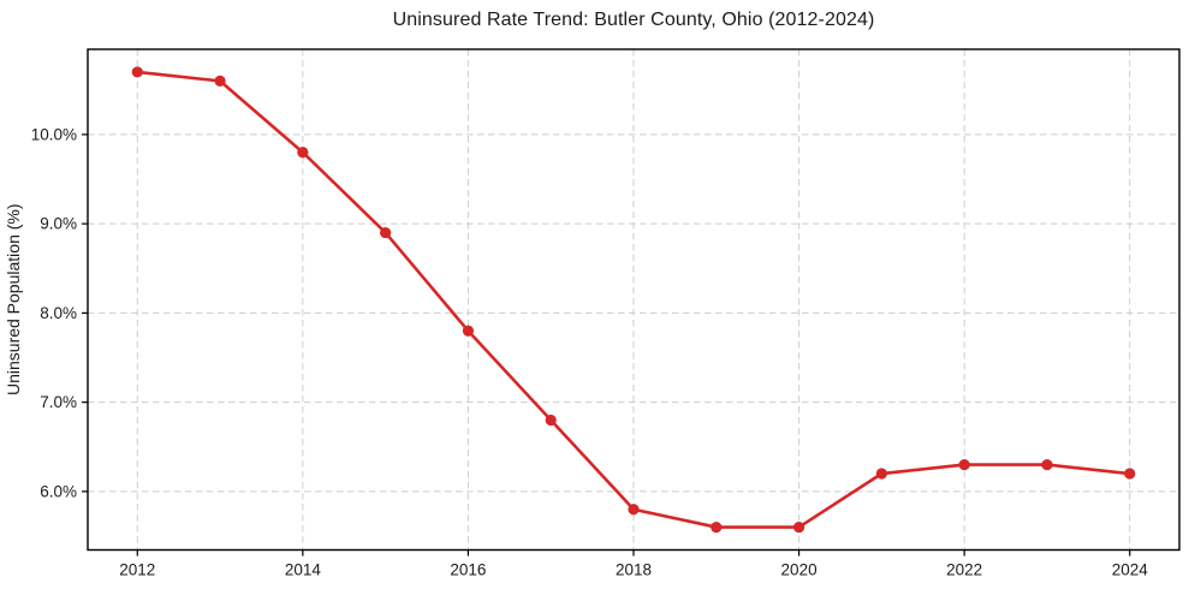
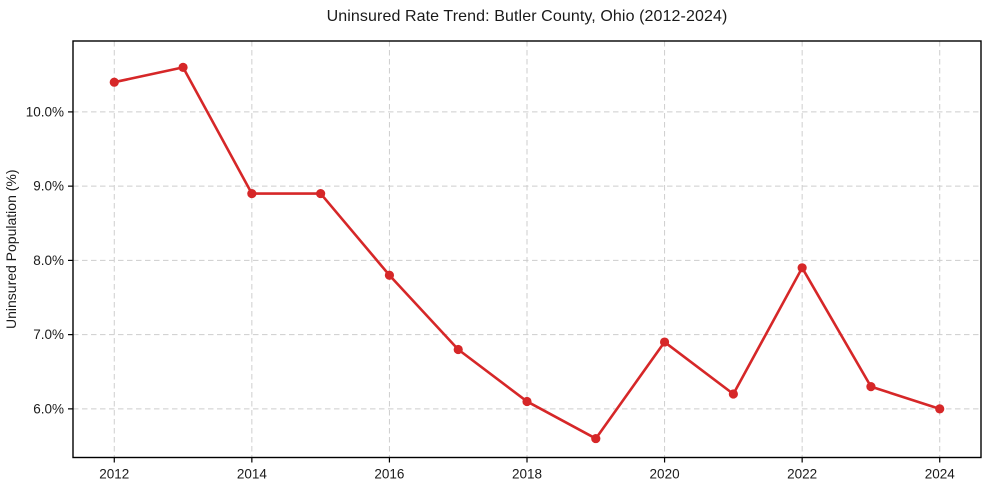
2012: 10.7% -> 10.4%
2014: 9.8% -> 8.9%
2018: 5.8% -> 6.1%
2020: 5.6% -> 6.9%
2022: 6.3% -> 7.9%
2024: 6.2% -> 6.0%
